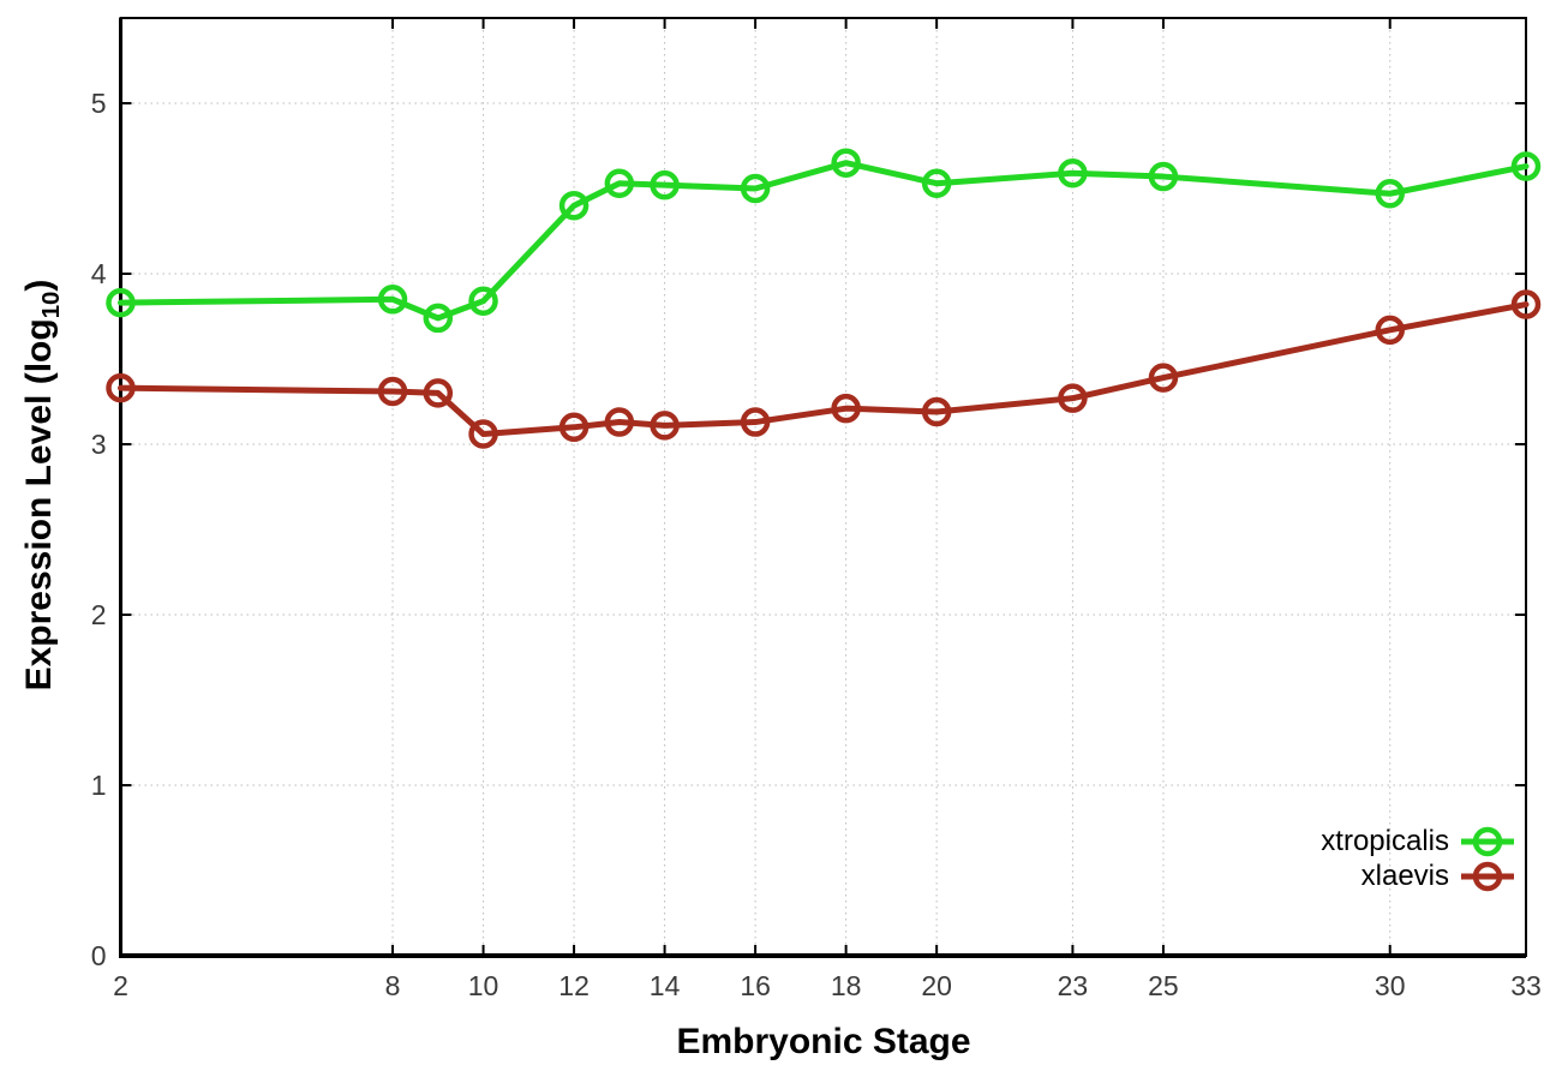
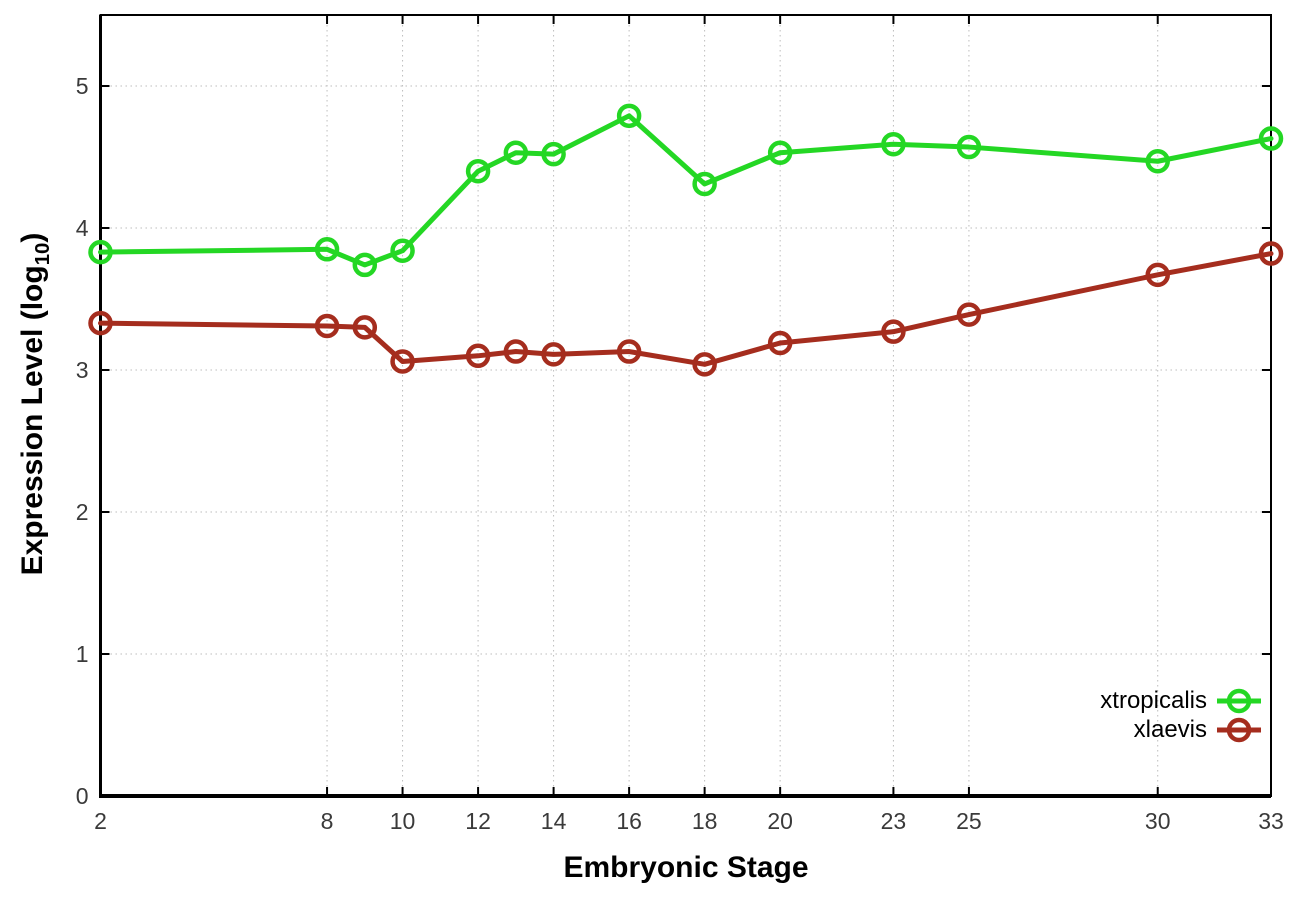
xtropicalis/16: 4.50 -> 4.79
xtropicalis/18: 4.65 -> 4.31
xlaevis/18: 3.21 -> 3.04
